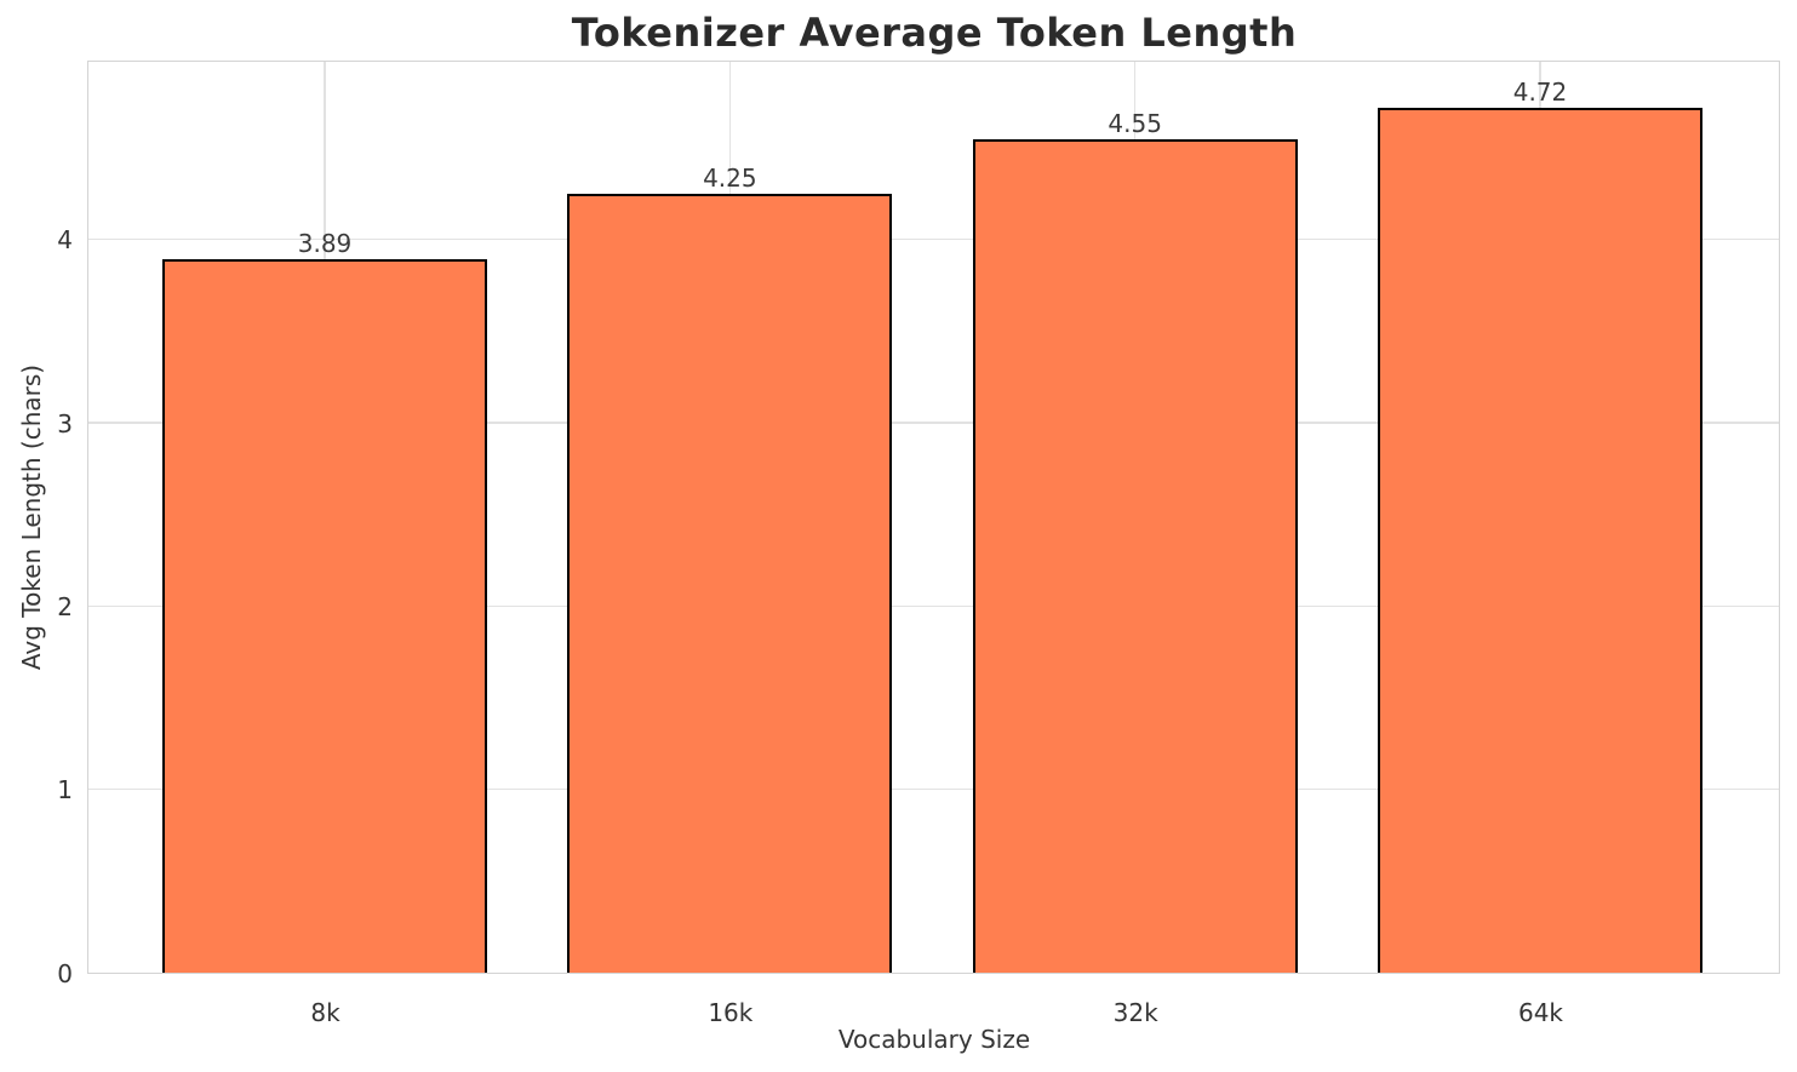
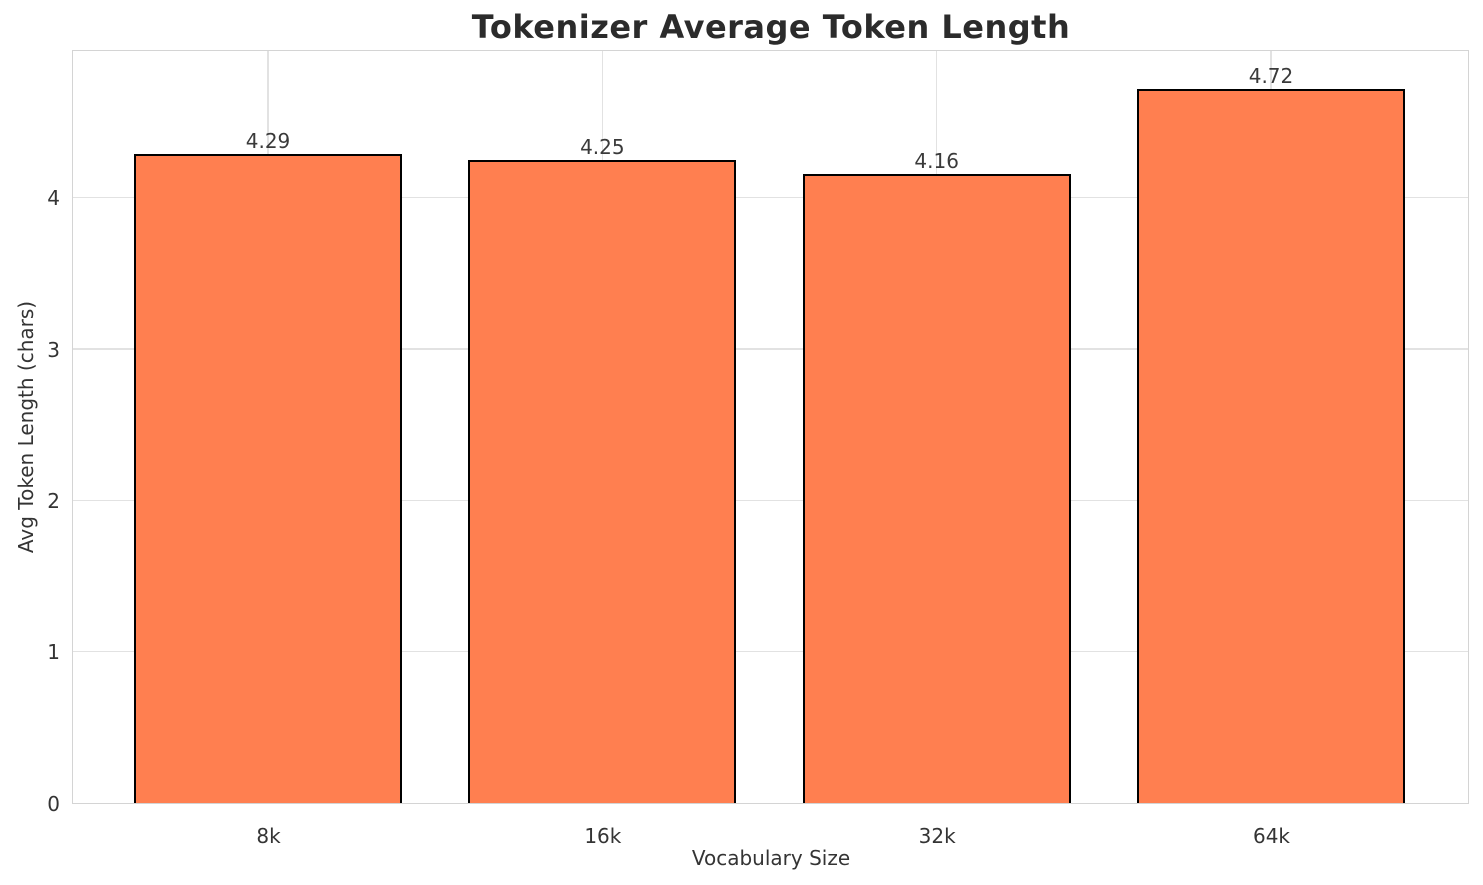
8k: 3.89 -> 4.29
32k: 4.55 -> 4.16
